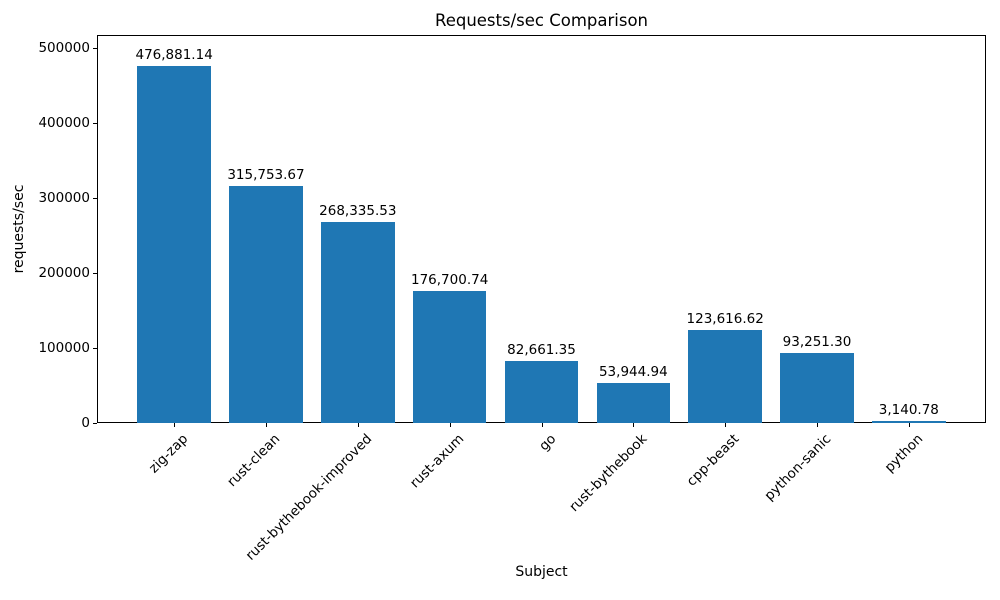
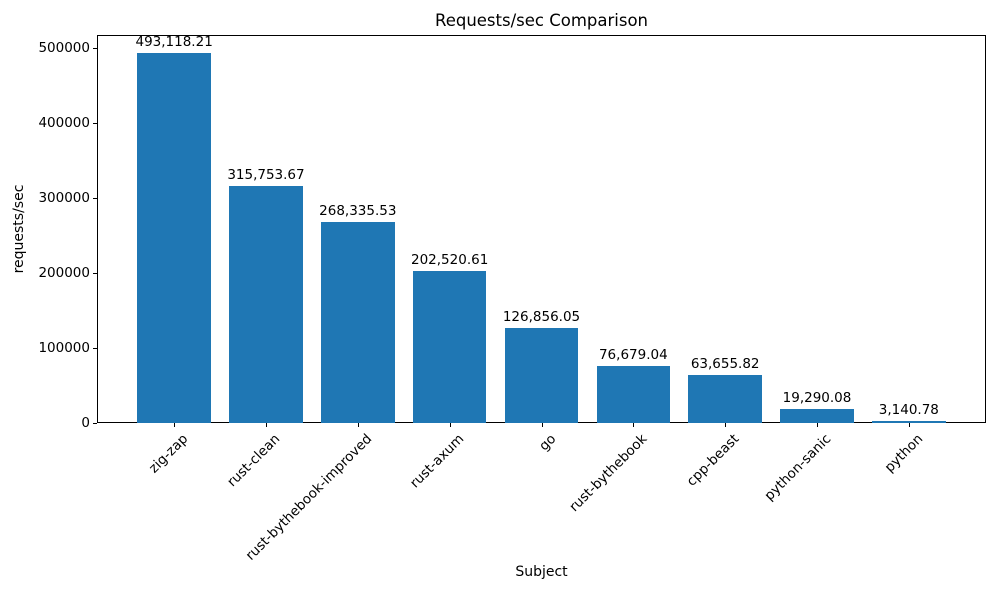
zig-zap: 476,881.14 -> 493,118.21
rust-axum: 176,700.74 -> 202,520.61
go: 82,661.35 -> 126,856.05
rust-bythebook: 53,944.94 -> 76,679.04
cpp-beast: 123,616.62 -> 63,655.82
python-sanic: 93,251.30 -> 19,290.08
